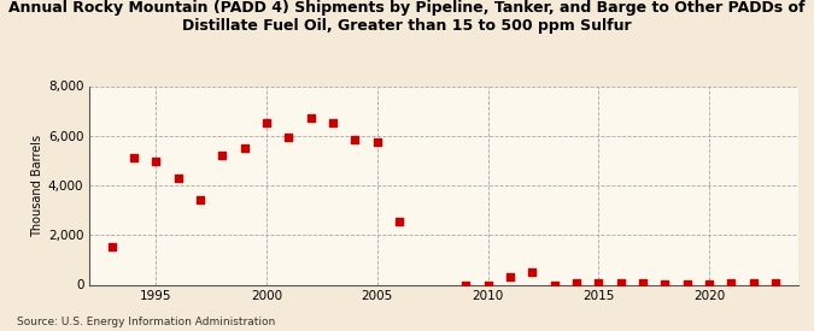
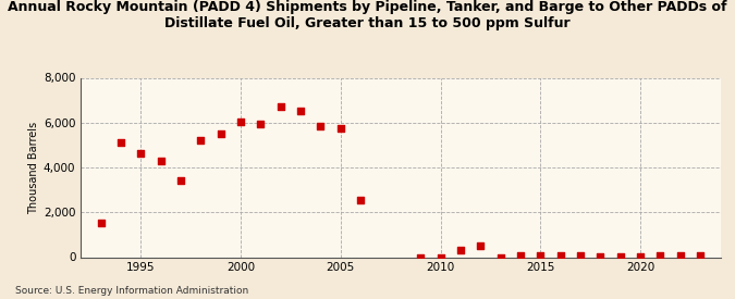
1995: 4,950 -> 4,650
2000: 6,500 -> 6,050
